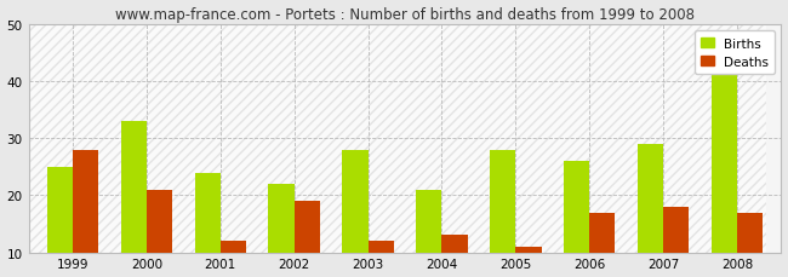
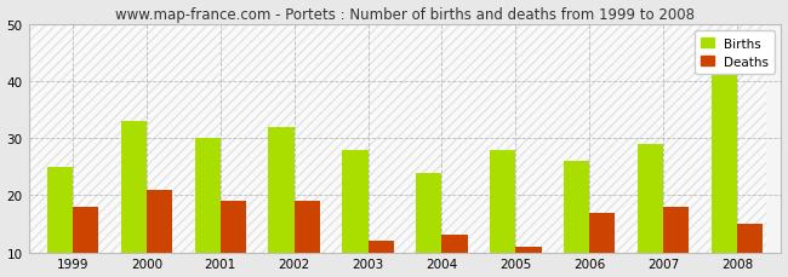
Deaths/1999: 28 -> 18
Births/2001: 24 -> 30
Deaths/2001: 12 -> 19
Births/2002: 22 -> 32
Births/2004: 21 -> 24
Deaths/2008: 17 -> 15
